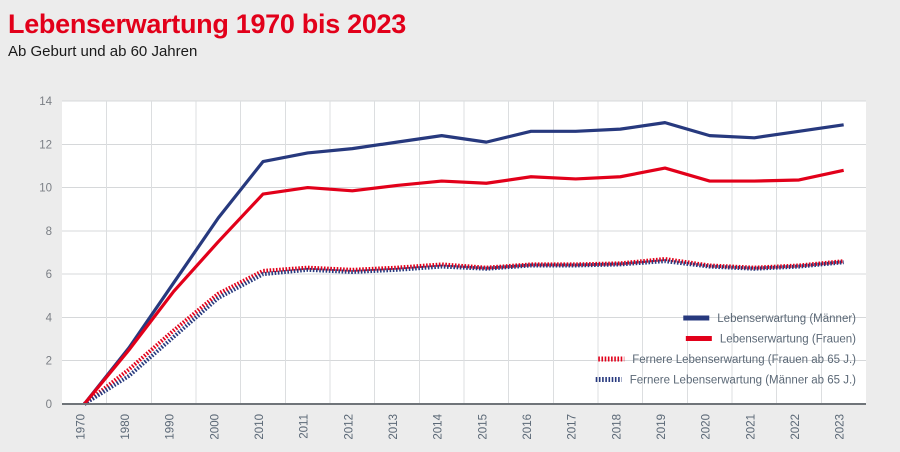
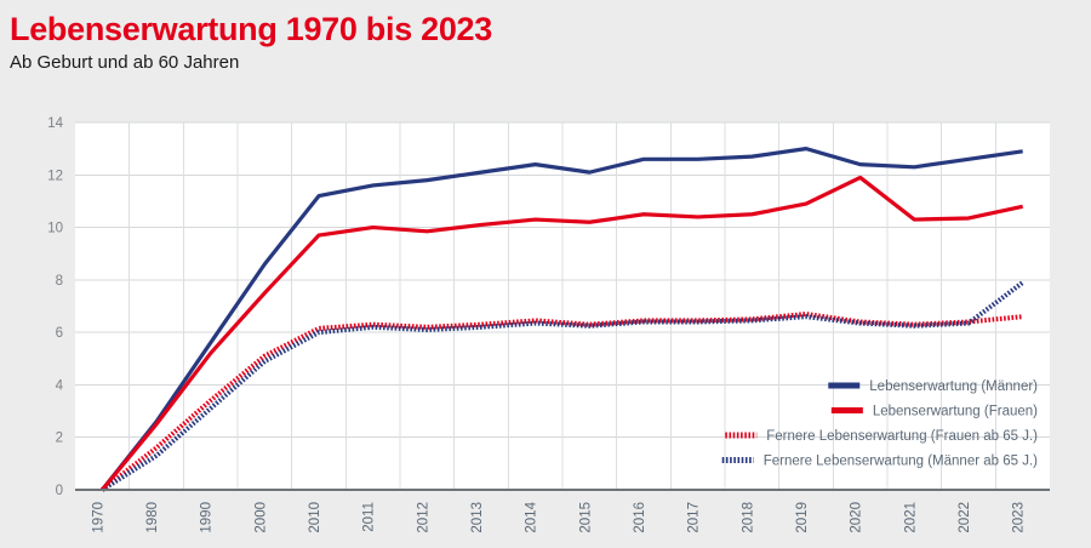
Lebenserwartung (Frauen)/2020: 10.3 -> 11.9
Fernere Lebenserwartung (Männer ab 65 J.)/2023: 6.5 -> 7.9
